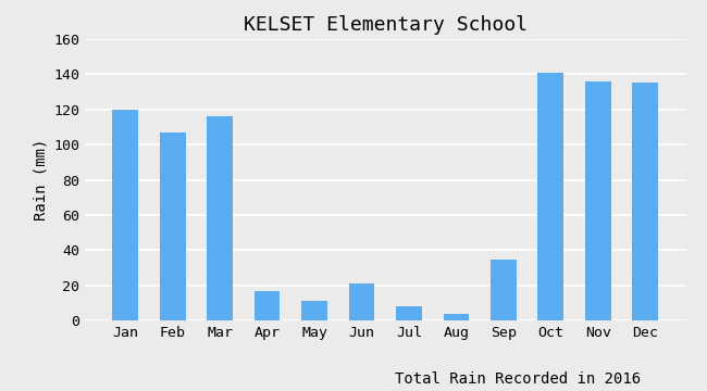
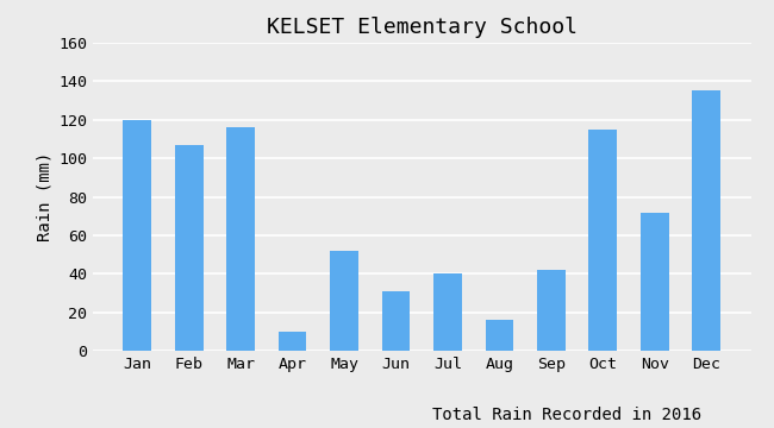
Apr: 17 -> 10
May: 11 -> 52
Jun: 21 -> 31
Jul: 8 -> 40
Aug: 4 -> 16
Sep: 35 -> 42
Oct: 141 -> 115
Nov: 136 -> 72
